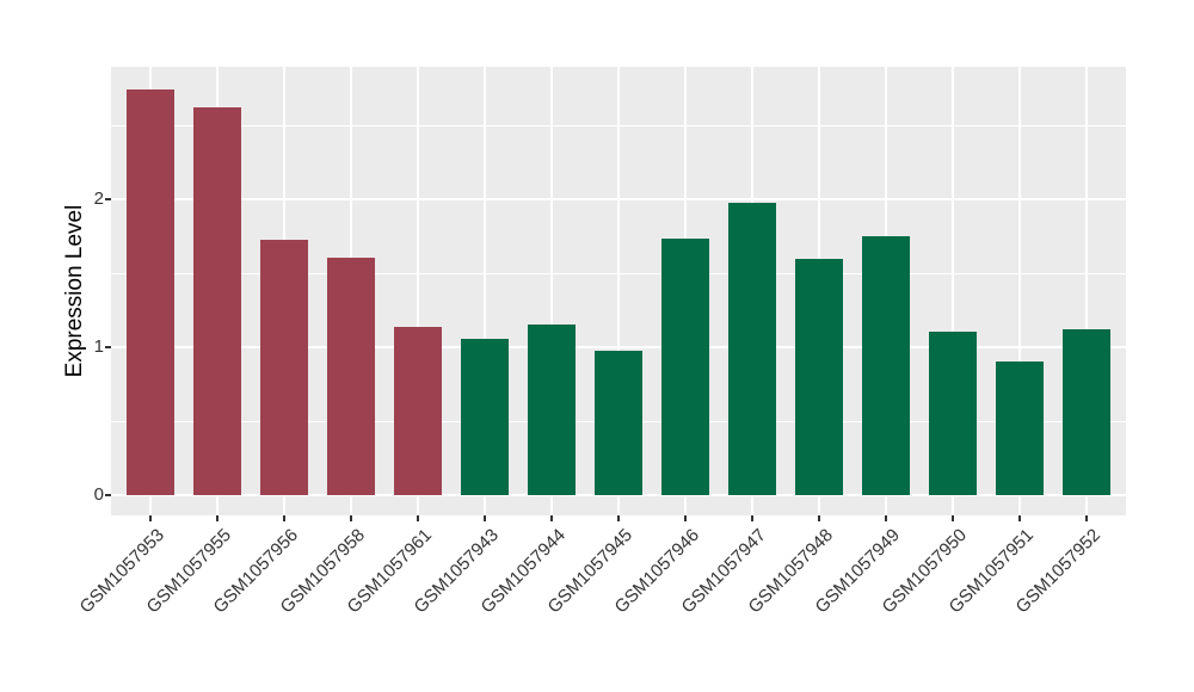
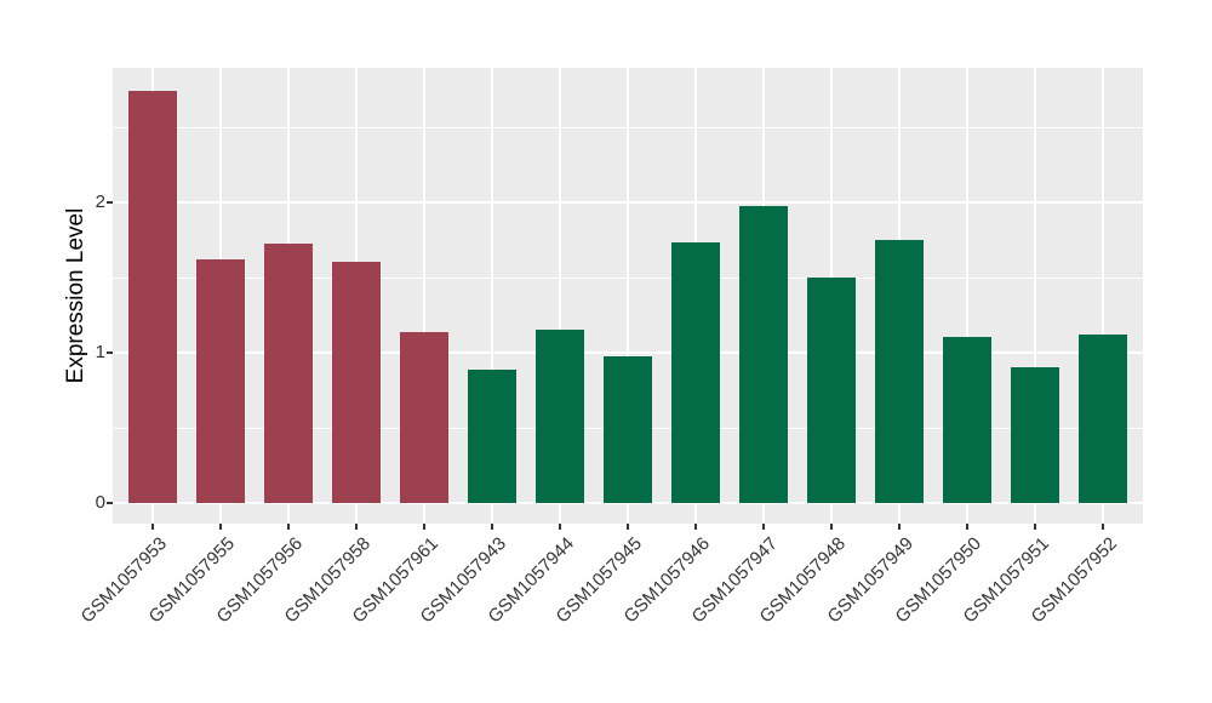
GSM1057955: 2.62 -> 1.62
GSM1057943: 1.05 -> 0.88
GSM1057948: 1.59 -> 1.50
